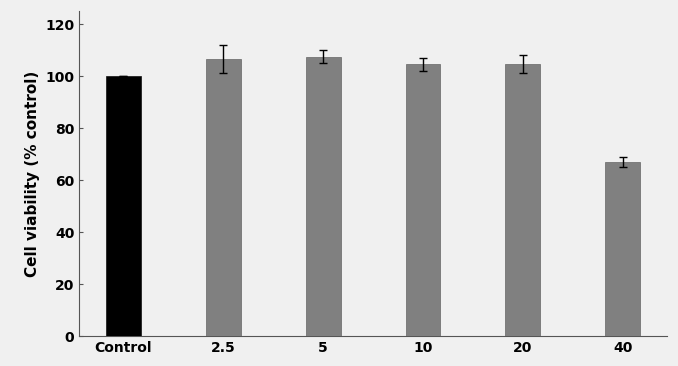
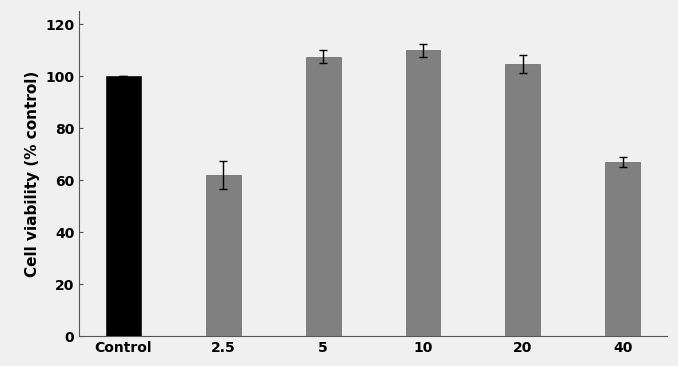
2.5: 106.5 -> 62.0
10: 104.5 -> 110.0
